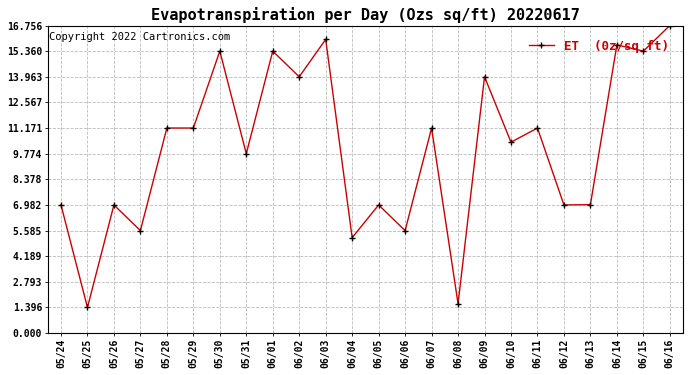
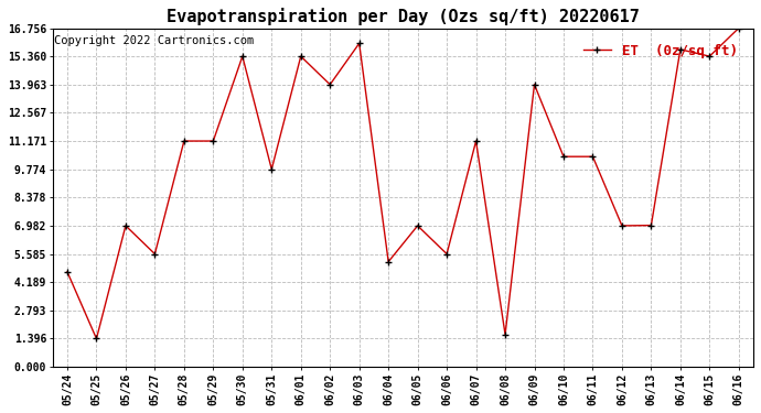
05/24: 7.0 -> 4.7
06/11: 11.2 -> 10.4
